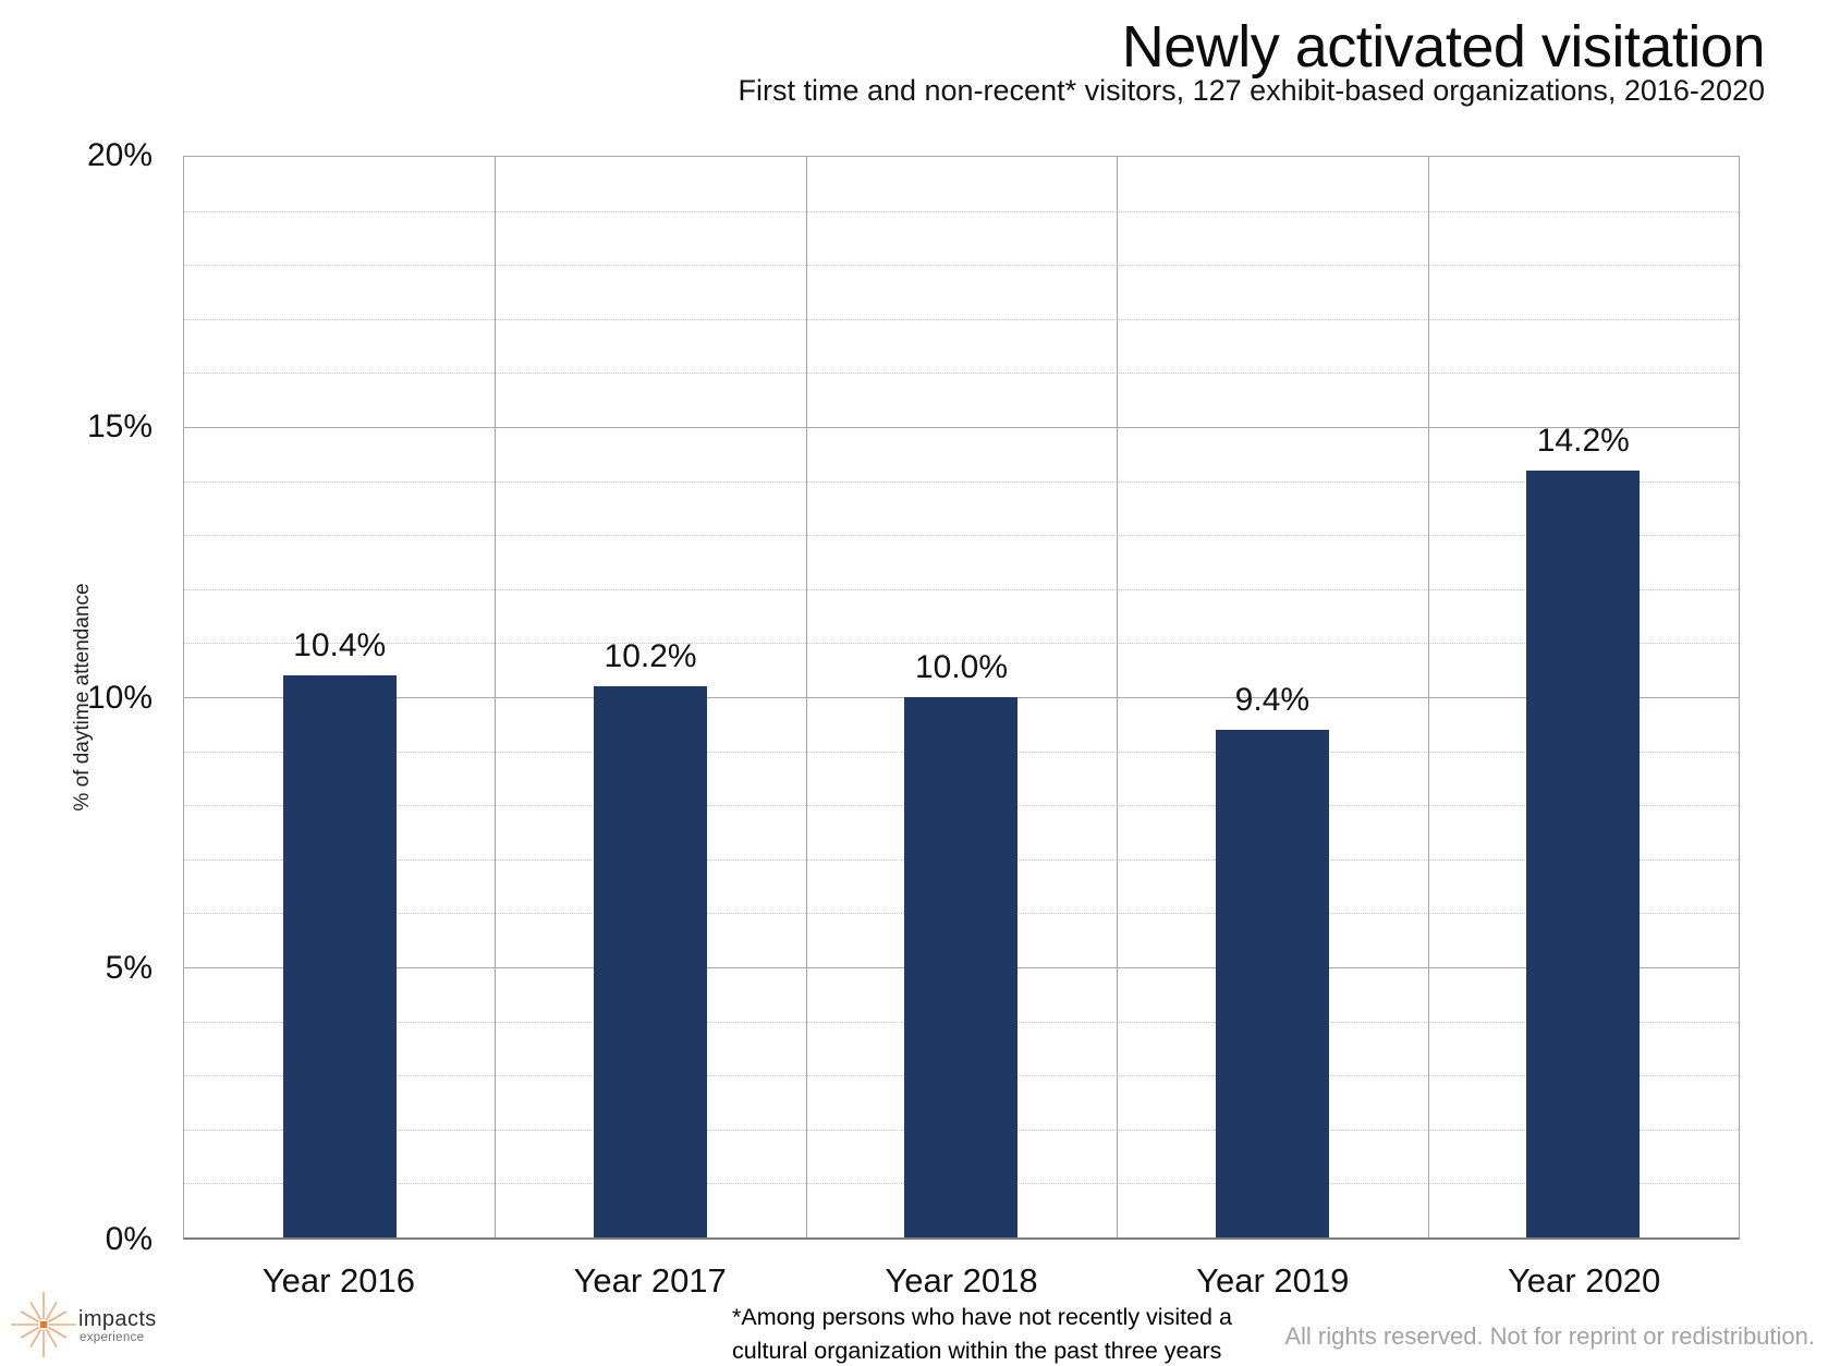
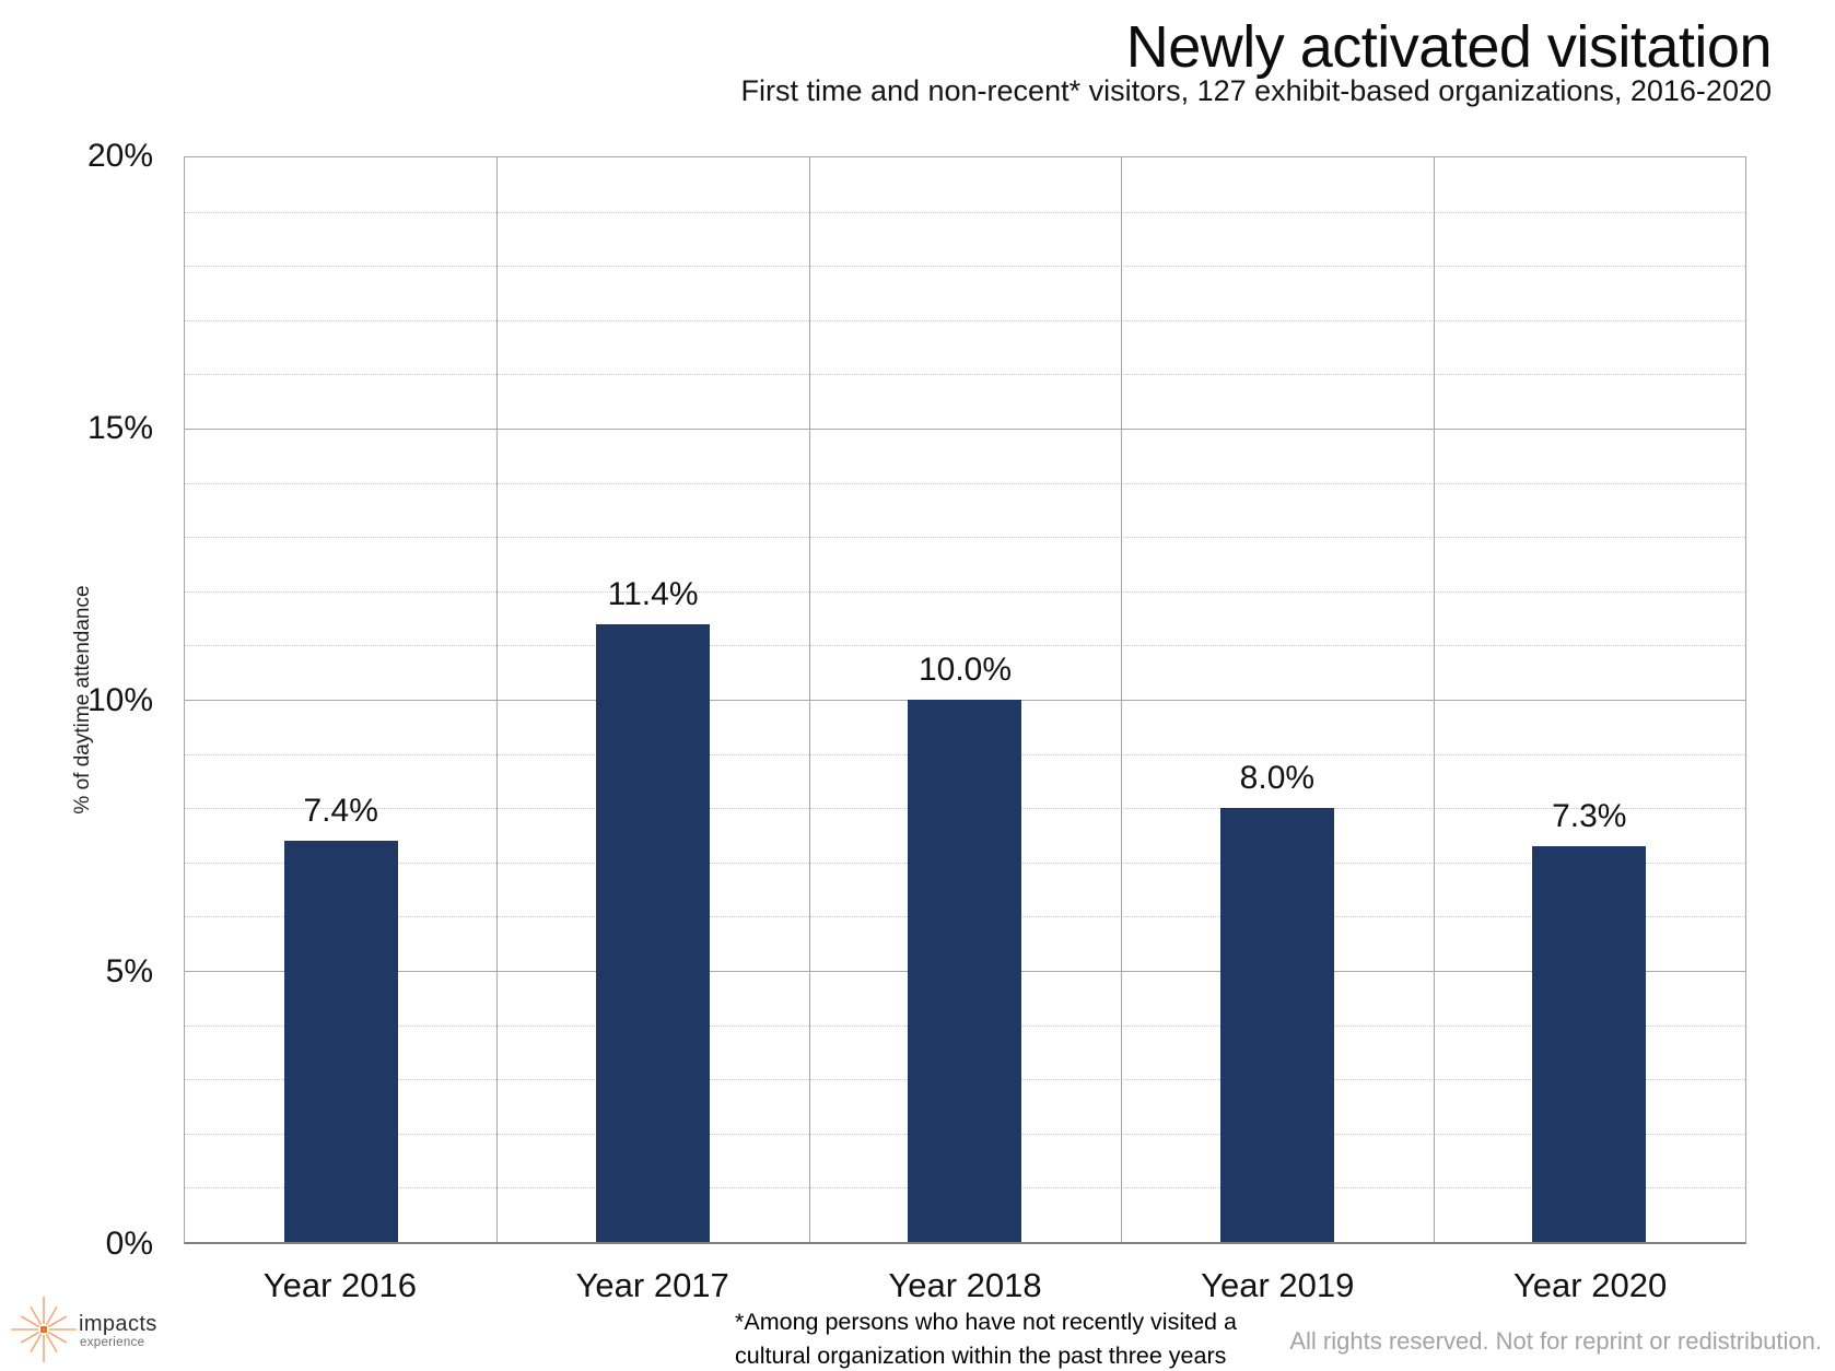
Year 2016: 10.4% -> 7.4%
Year 2017: 10.2% -> 11.4%
Year 2019: 9.4% -> 8.0%
Year 2020: 14.2% -> 7.3%
